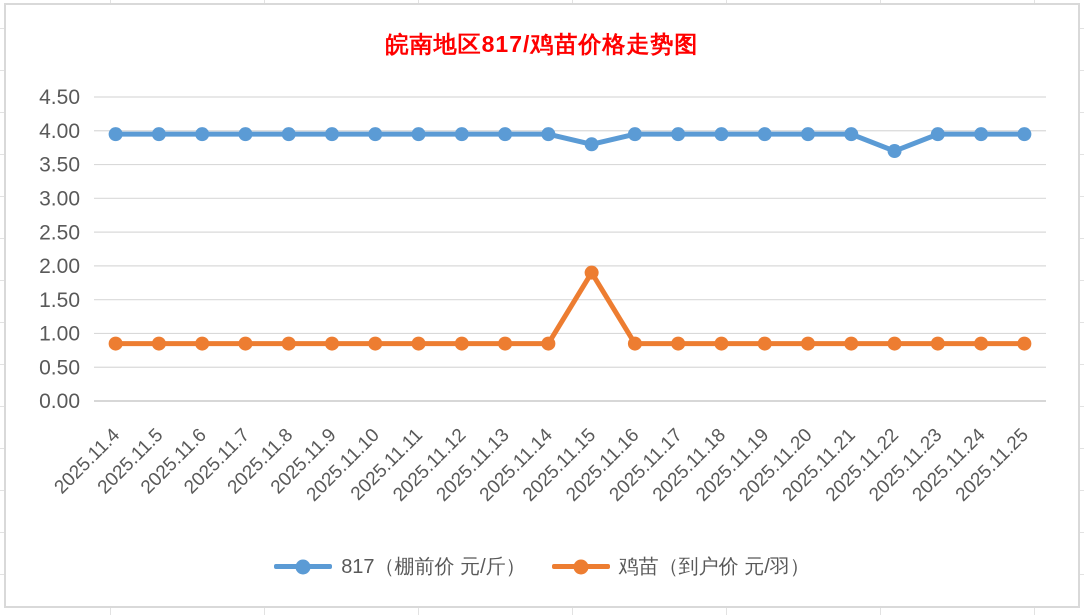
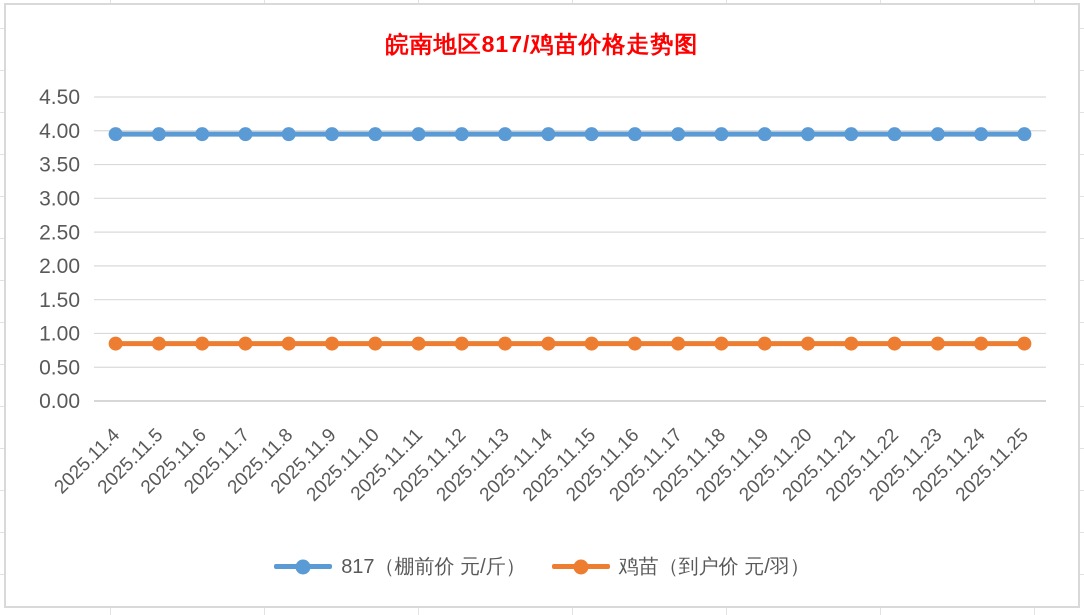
817（棚前价 元/斤）/2025.11.15: 3.8 -> 4.0
鸡苗（到户价 元/羽）/2025.11.15: 1.9 -> 0.8
817（棚前价 元/斤）/2025.11.22: 3.7 -> 4.0
